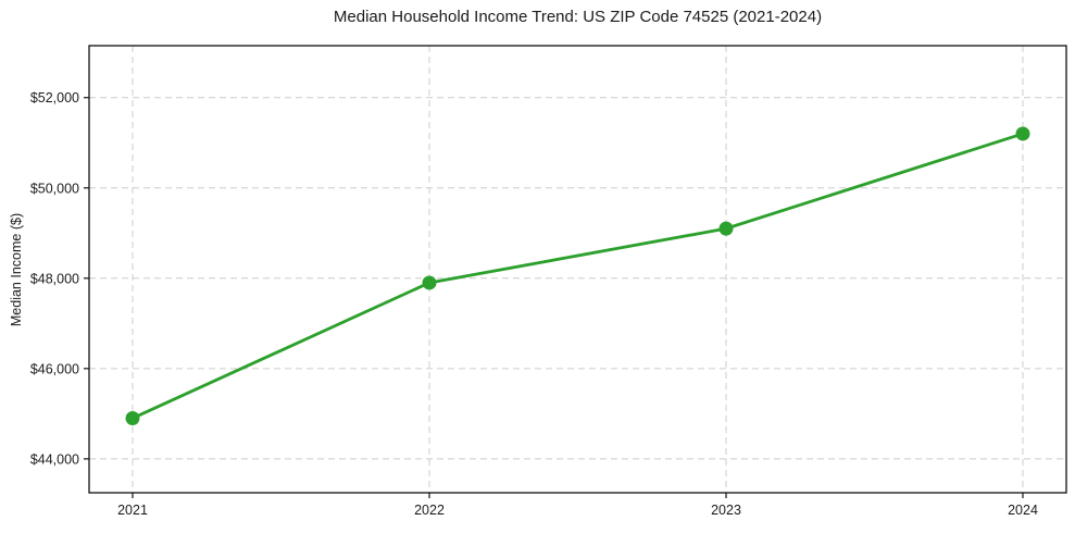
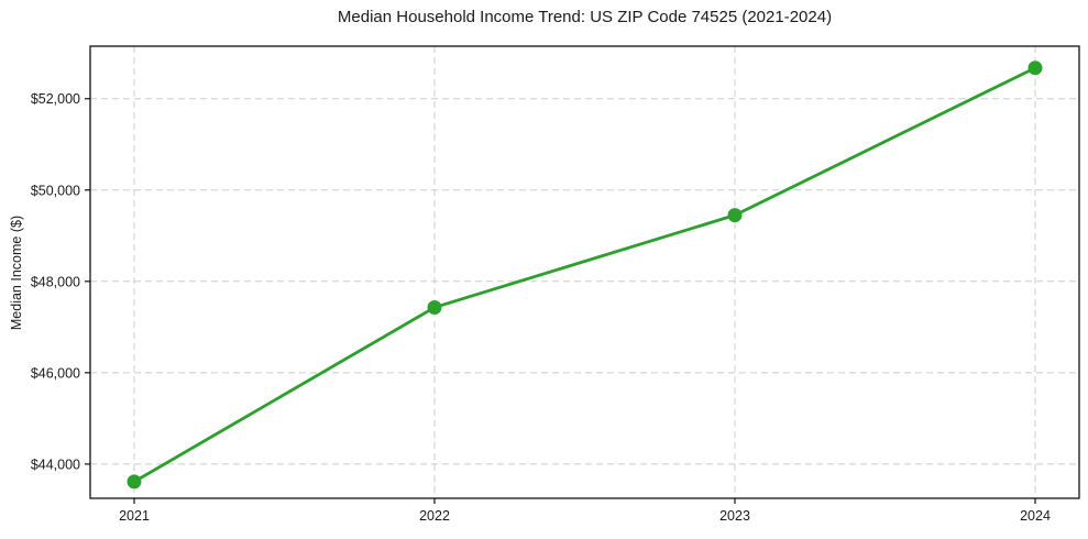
2021: $44900 -> $43600
2022: $47900 -> $47400
2023: $49100 -> $49400
2024: $51200 -> $52700
